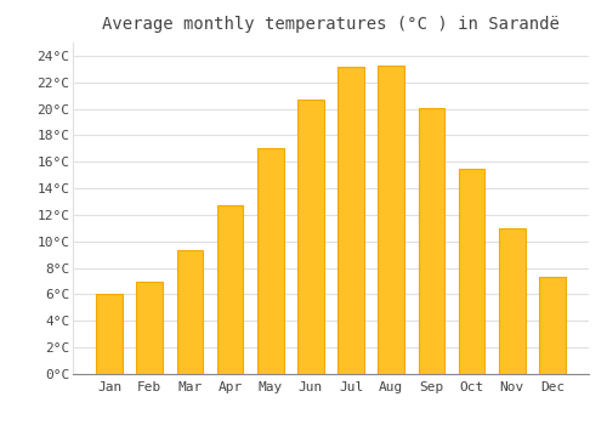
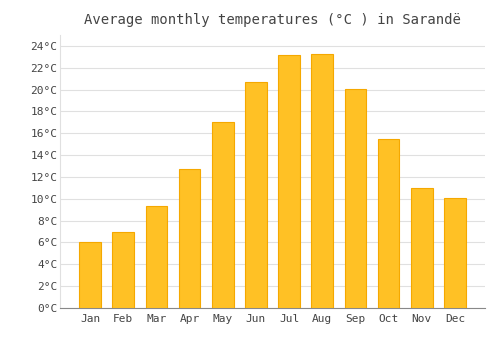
Dec: 7.3°C -> 10.1°C
